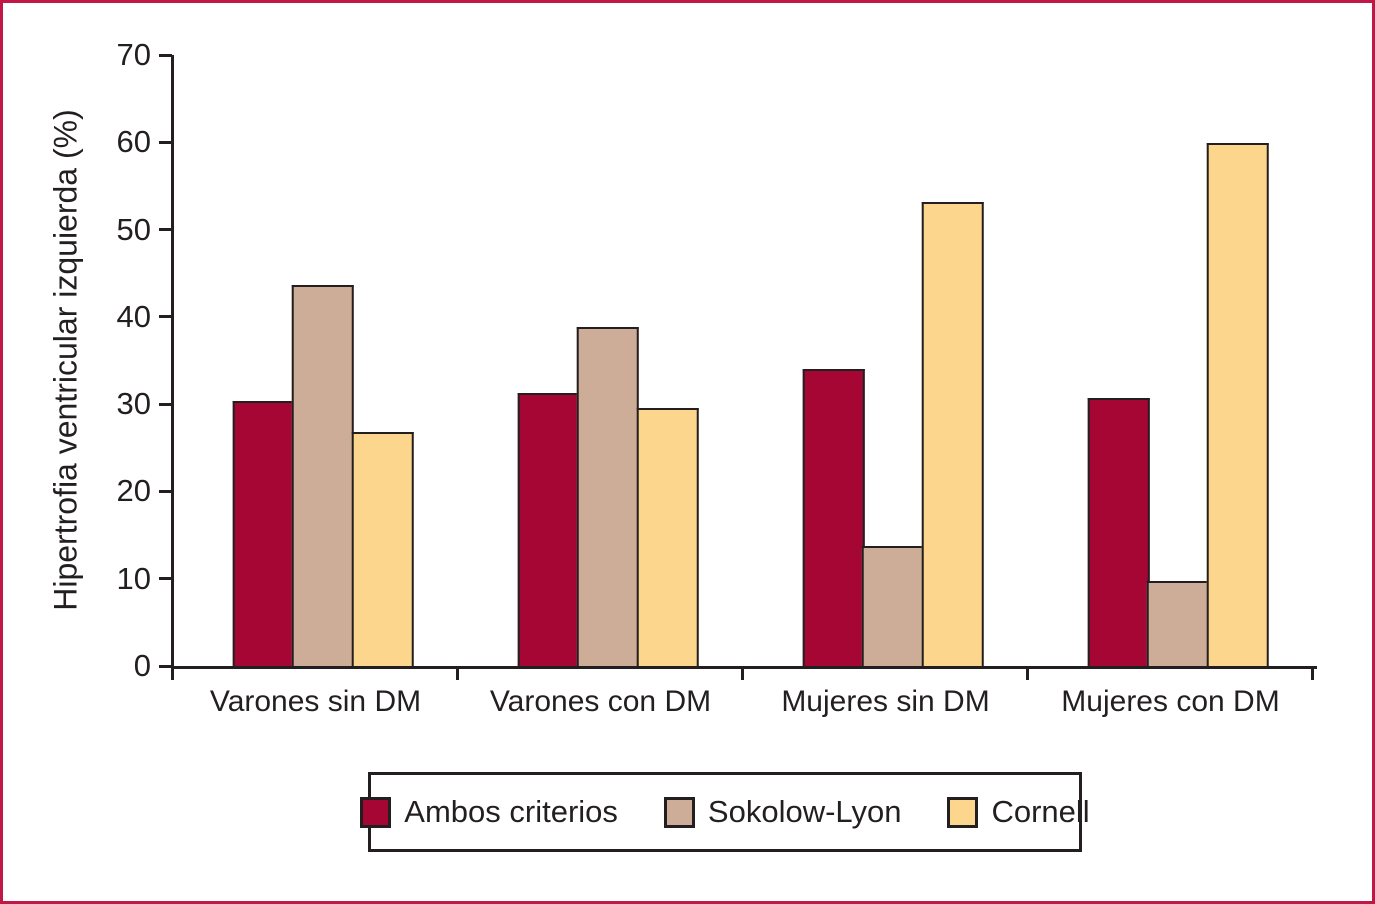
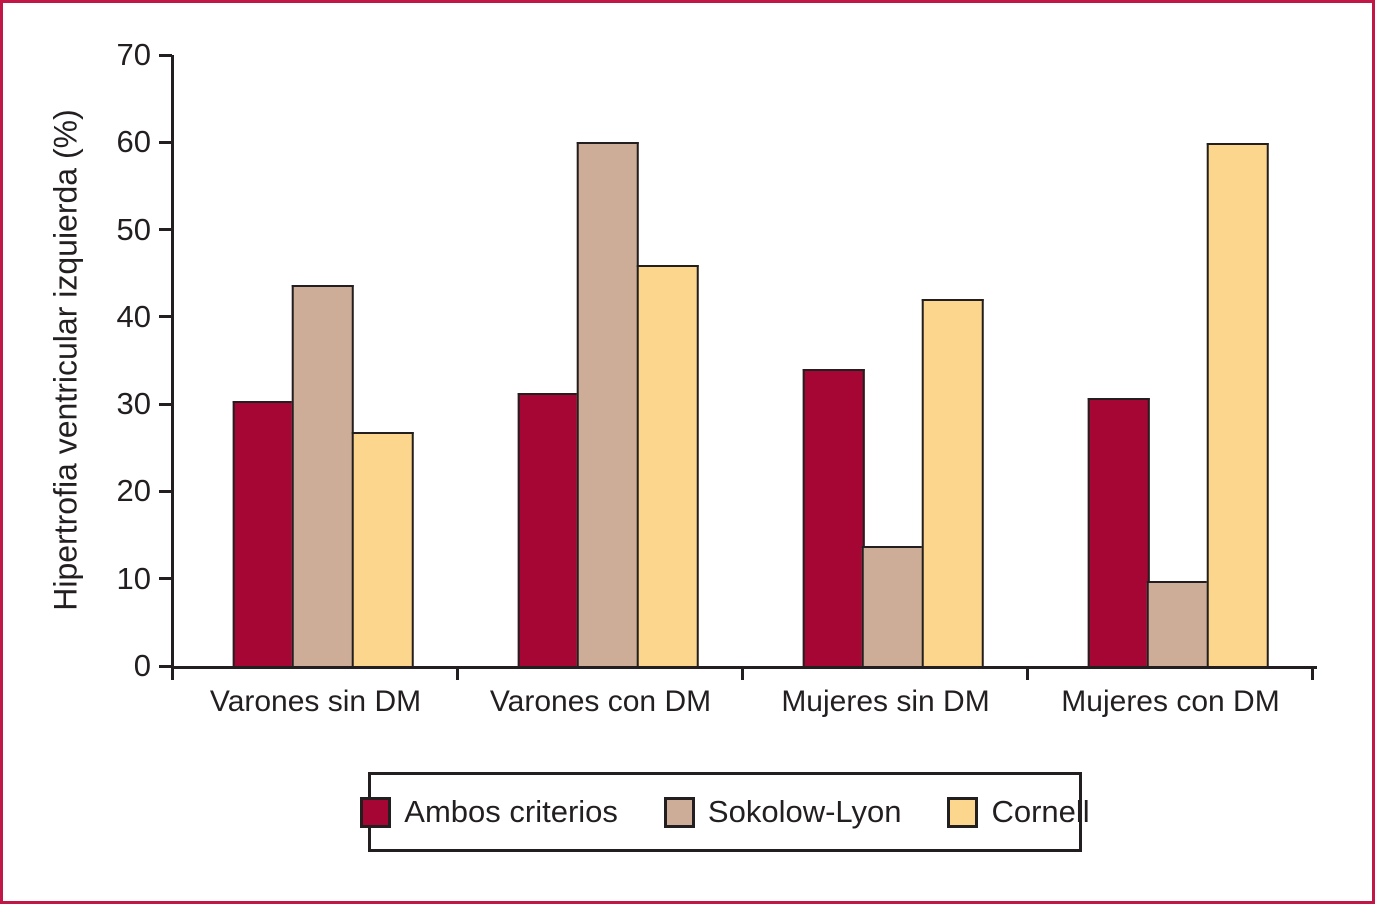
Sokolow-Lyon/Varones con DM: 39 -> 60
Cornell/Varones con DM: 30 -> 46
Cornell/Mujeres sin DM: 53 -> 42
